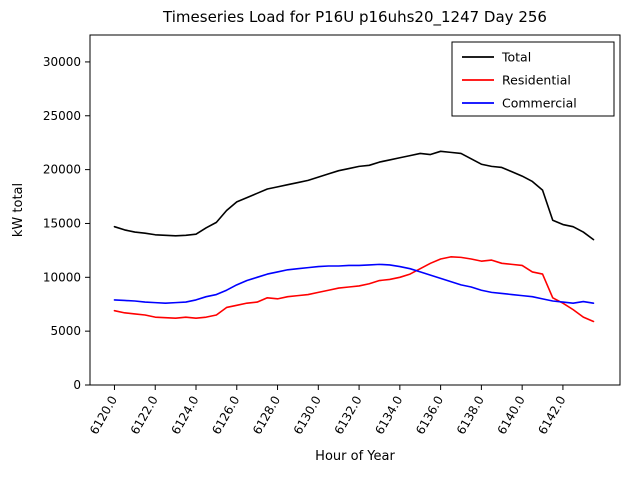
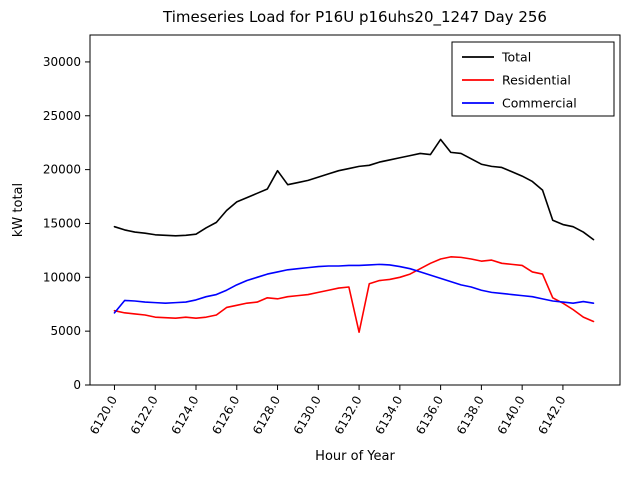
Commercial/6120.0: 7900 -> 6700
Total/6128.0: 18400 -> 19900
Residential/6132.0: 9200 -> 4900
Total/6136.0: 21700 -> 22800
